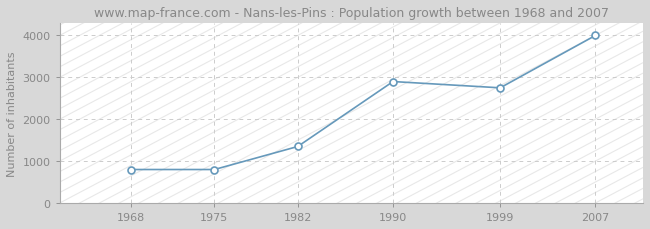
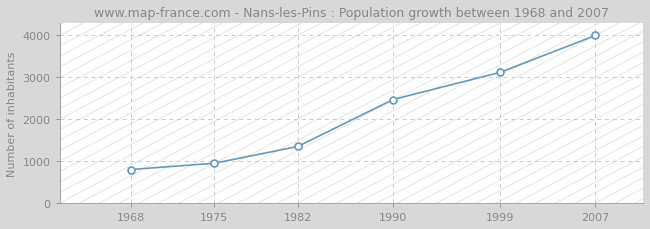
1975: 800 -> 950
1990: 2900 -> 2470
1999: 2750 -> 3120
